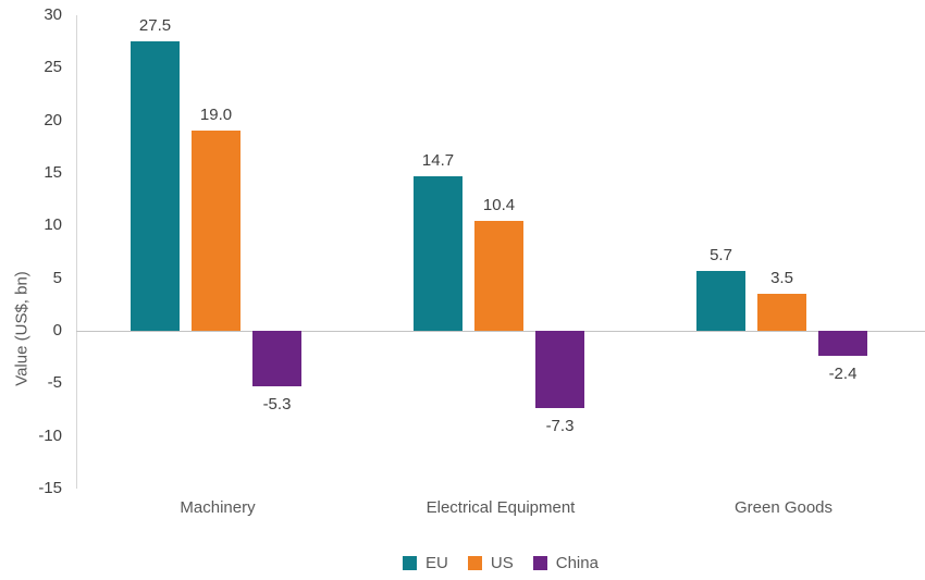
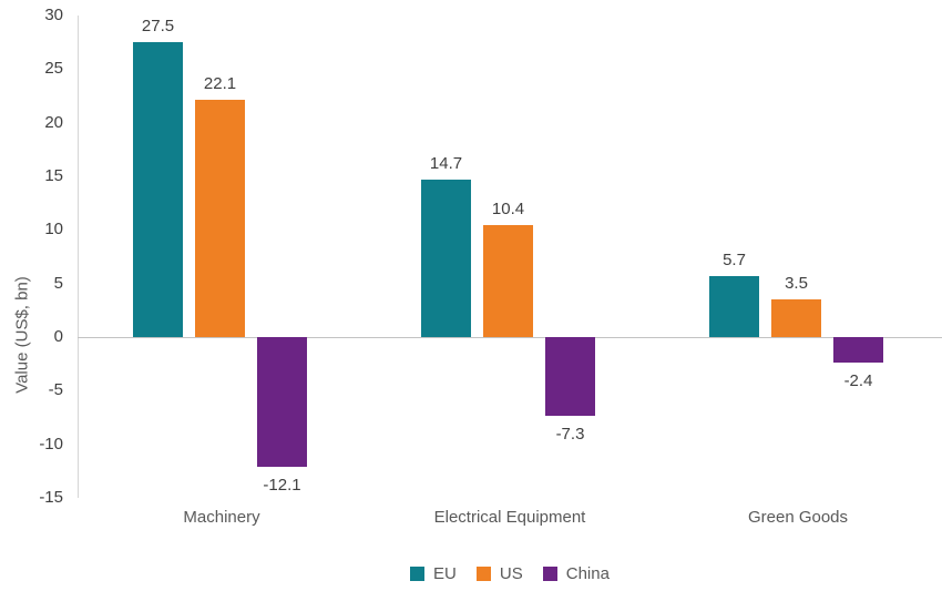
US/Machinery: 19.0 -> 22.1
China/Machinery: -5.3 -> -12.1
